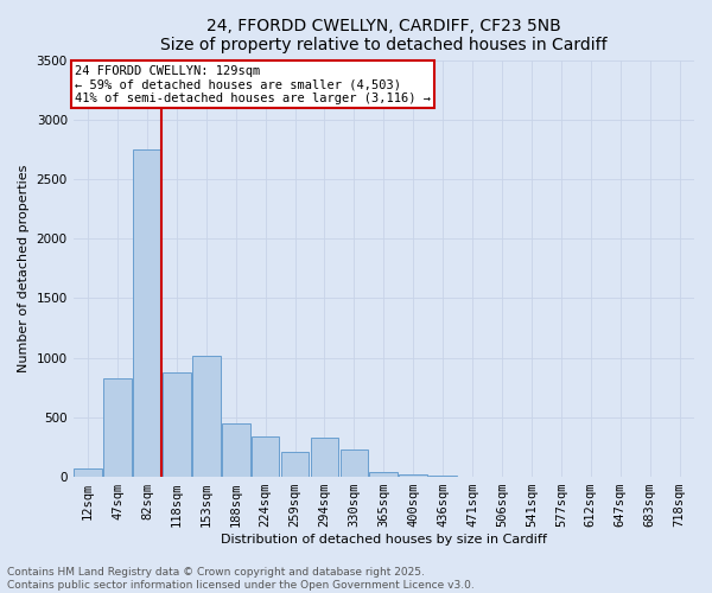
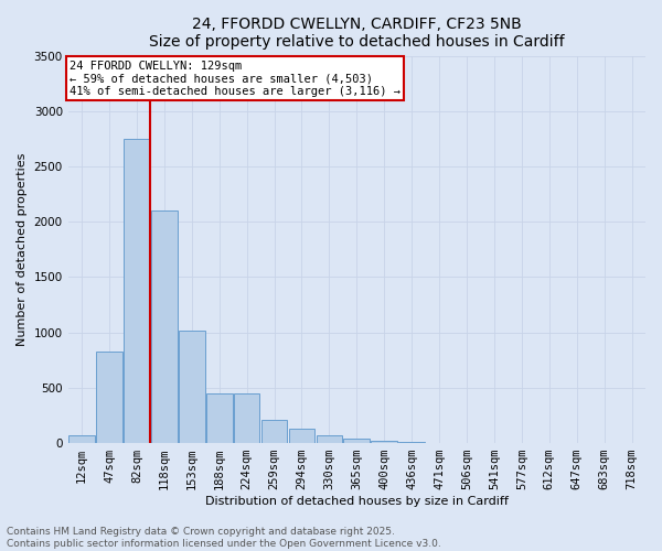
118sqm: 880 -> 2100
224sqm: 340 -> 450
294sqm: 330 -> 130
330sqm: 230 -> 70
